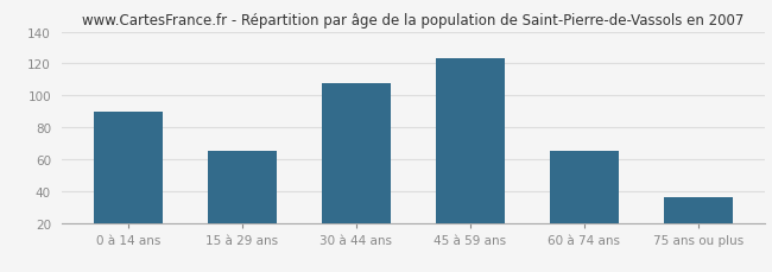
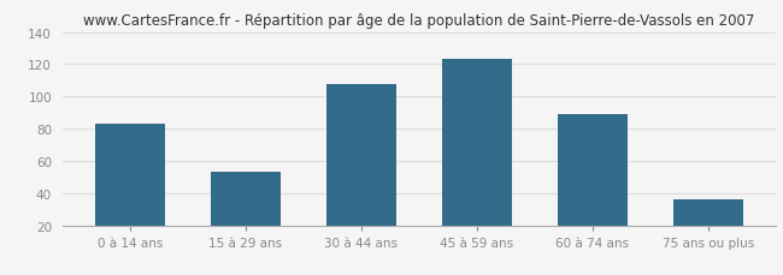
0 à 14 ans: 90 -> 83
15 à 29 ans: 65 -> 53
60 à 74 ans: 65 -> 89
